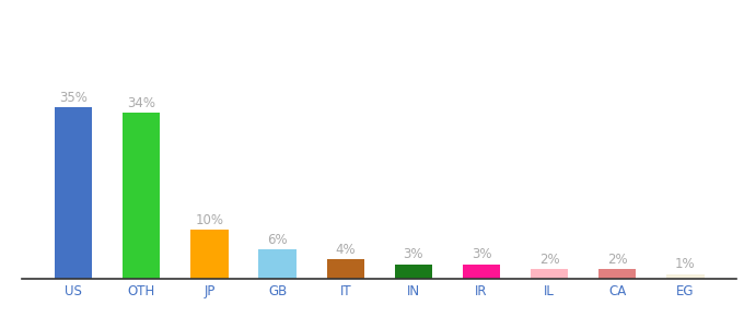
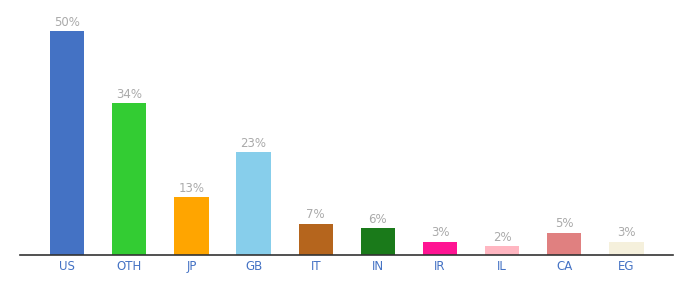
US: 35% -> 50%
JP: 10% -> 13%
GB: 6% -> 23%
IT: 4% -> 7%
IN: 3% -> 6%
CA: 2% -> 5%
EG: 1% -> 3%
